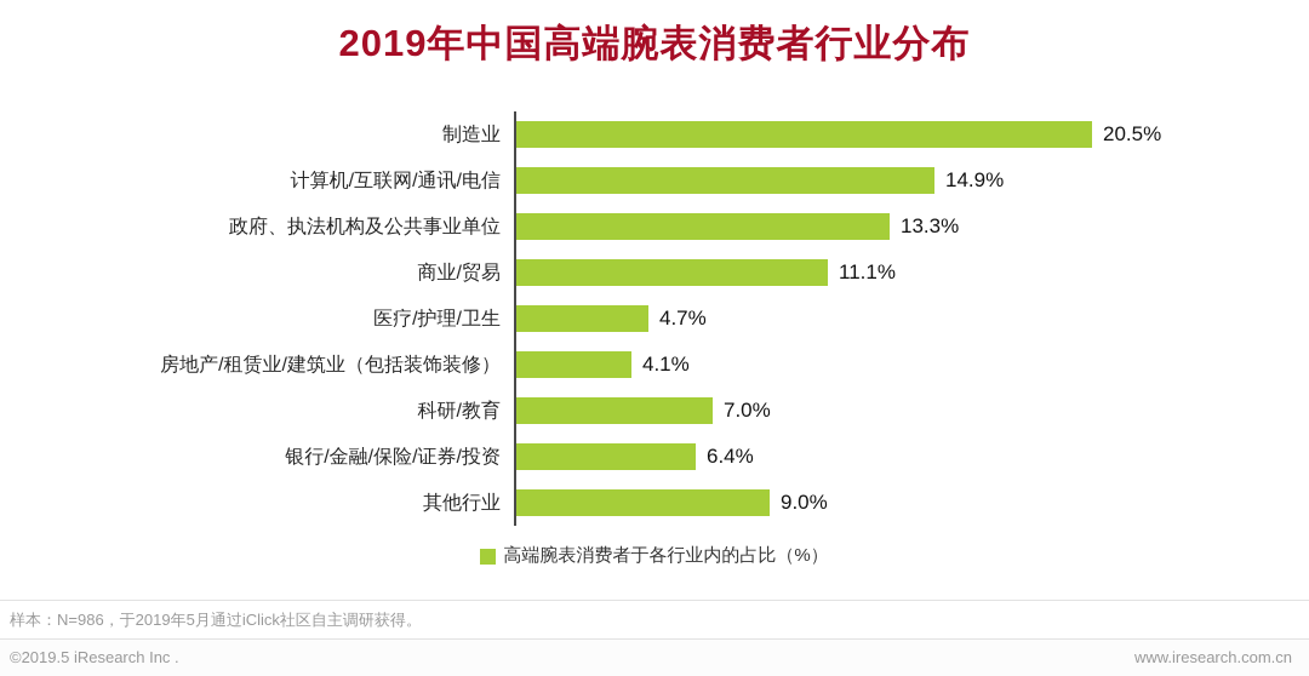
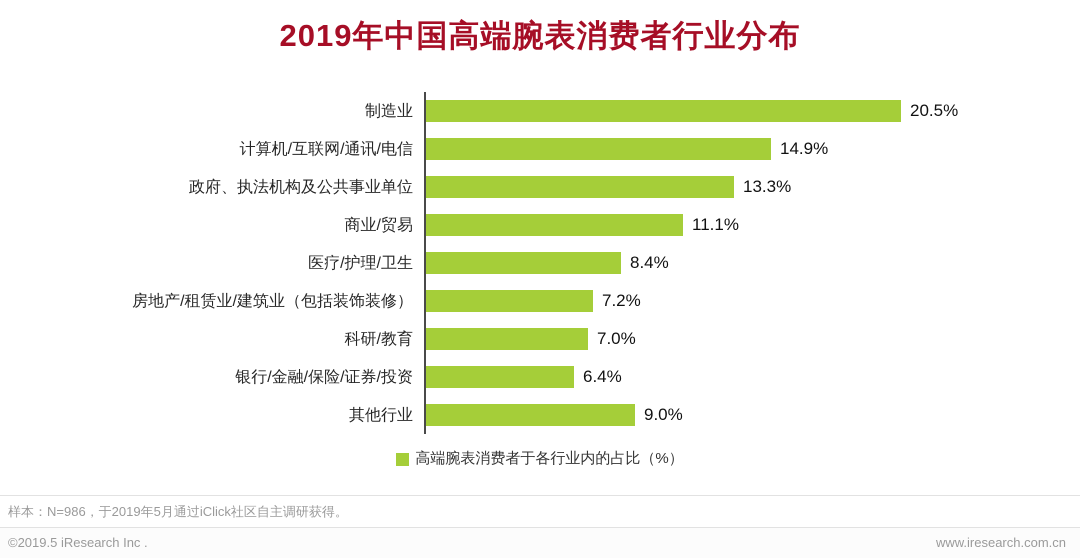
医疗/护理/卫生: 4.7% -> 8.4%
房地产/租赁业/建筑业（包括装饰装修）: 4.1% -> 7.2%
